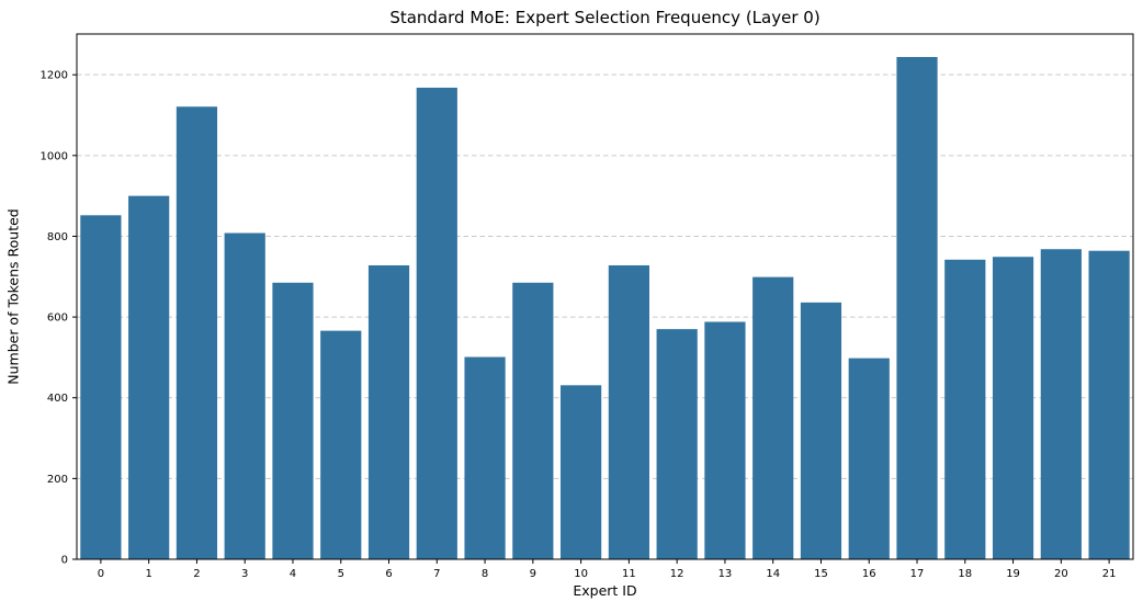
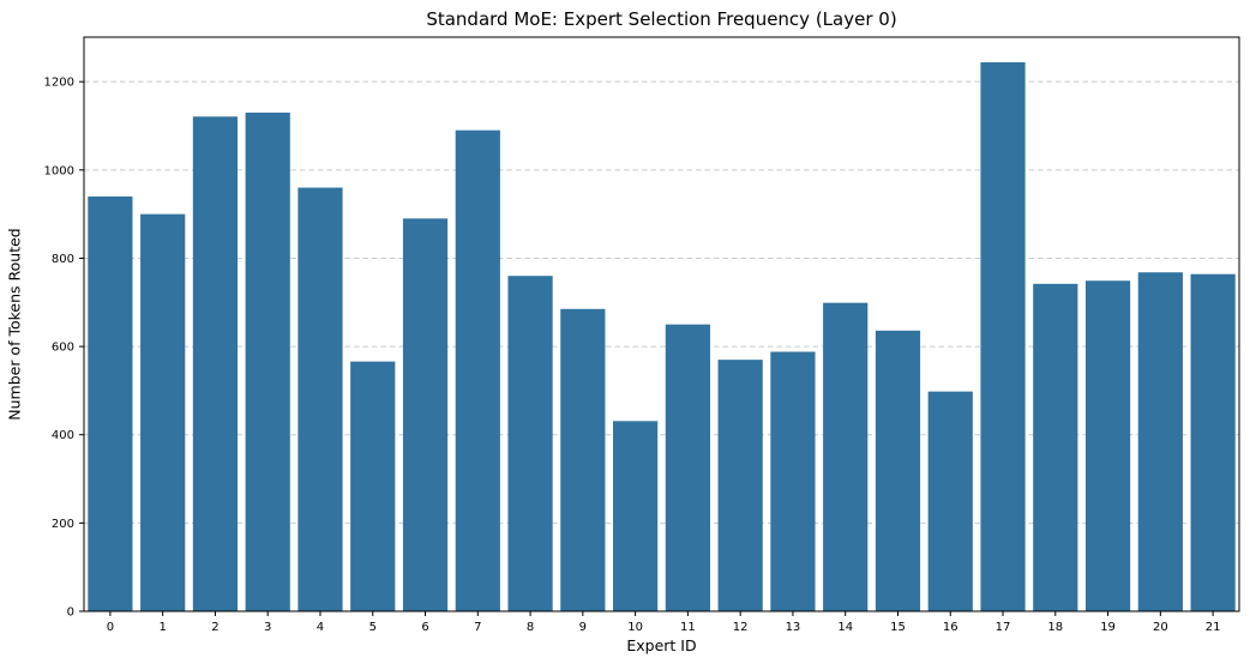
0: 850 -> 940
3: 810 -> 1130
4: 680 -> 960
6: 730 -> 890
7: 1170 -> 1090
8: 500 -> 760
11: 730 -> 650
